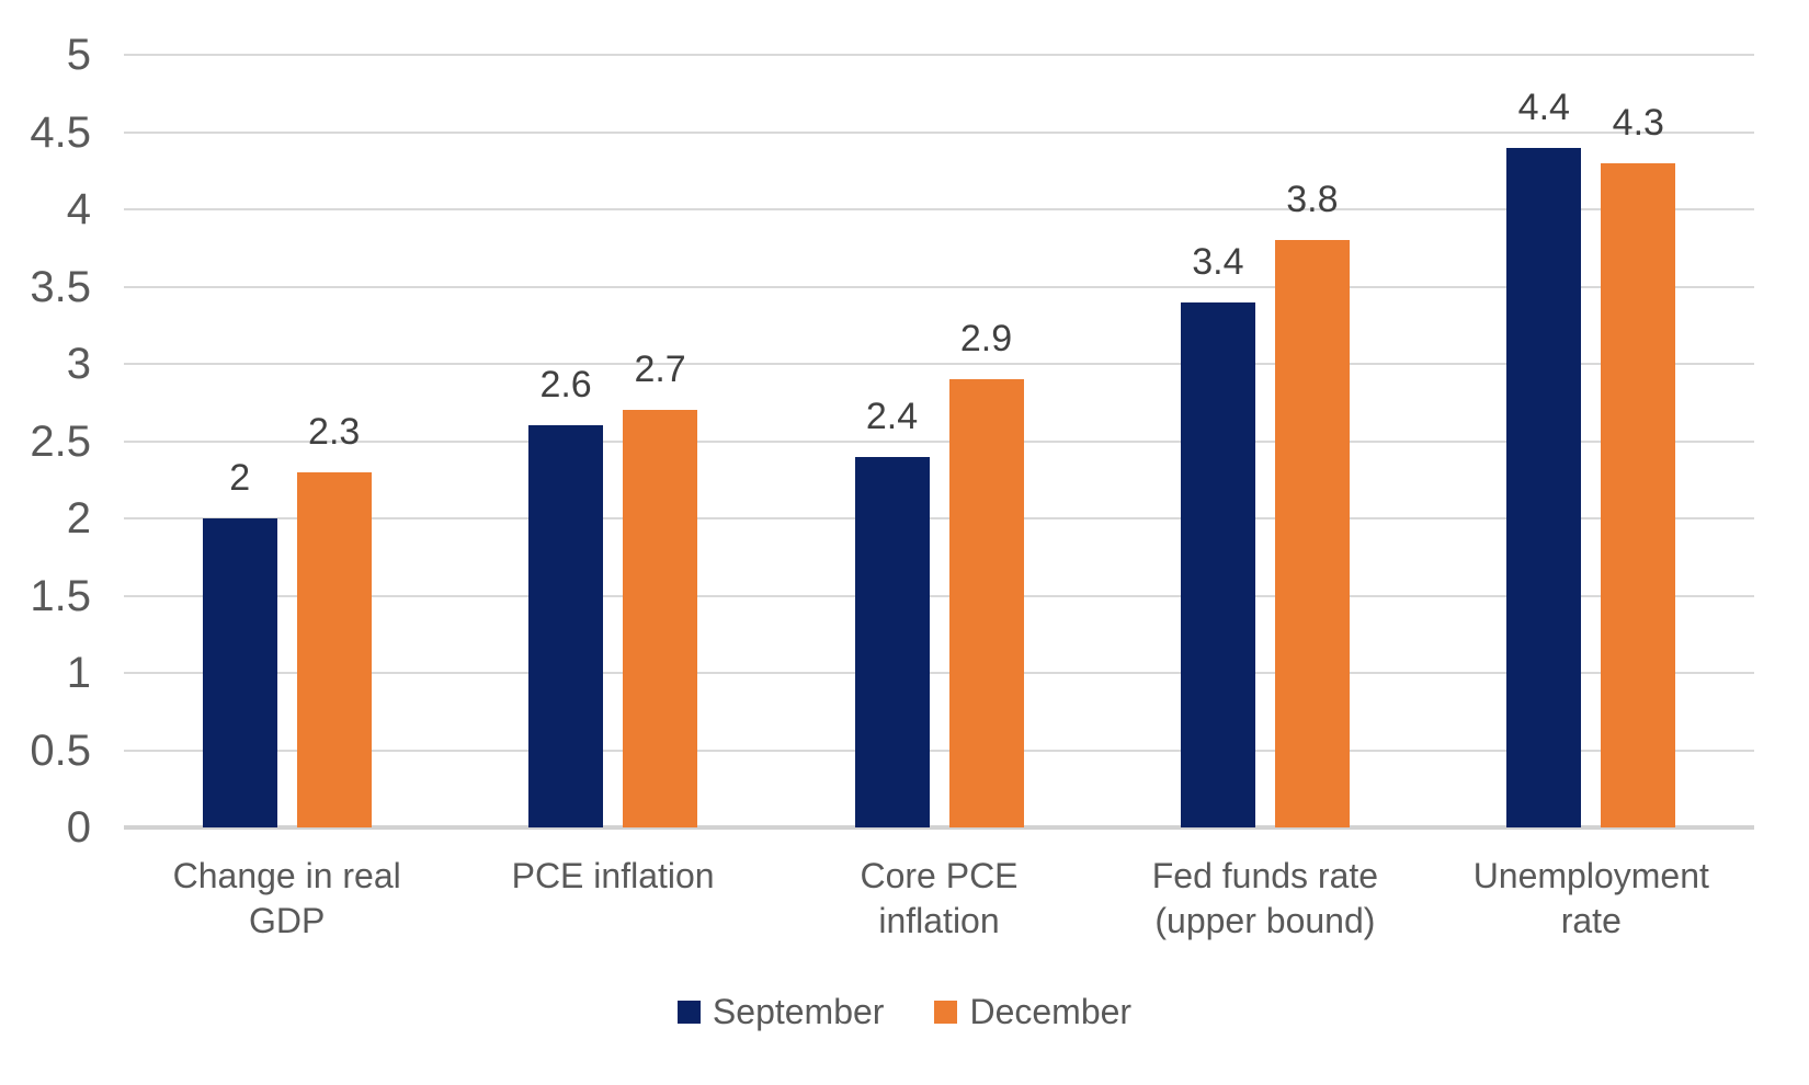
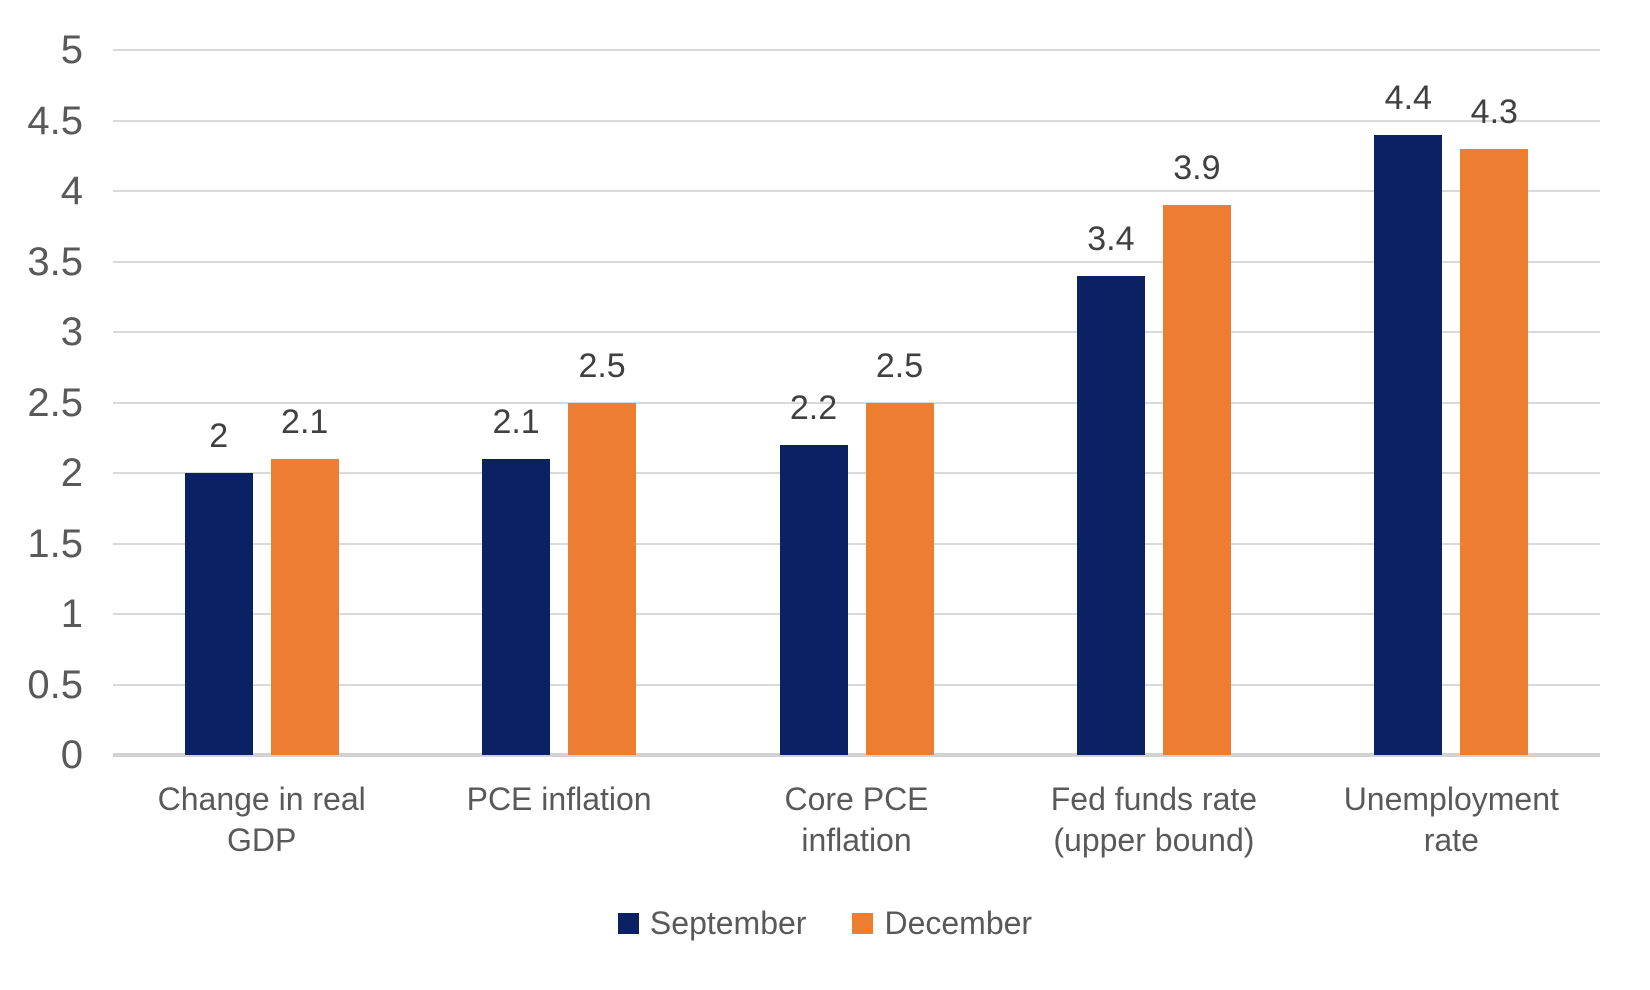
December/Change in real GDP: 2.3 -> 2.1
September/PCE inflation: 2.6 -> 2.1
December/PCE inflation: 2.7 -> 2.5
September/Core PCE inflation: 2.4 -> 2.2
December/Core PCE inflation: 2.9 -> 2.5
December/Fed funds rate (upper bound): 3.8 -> 3.9
